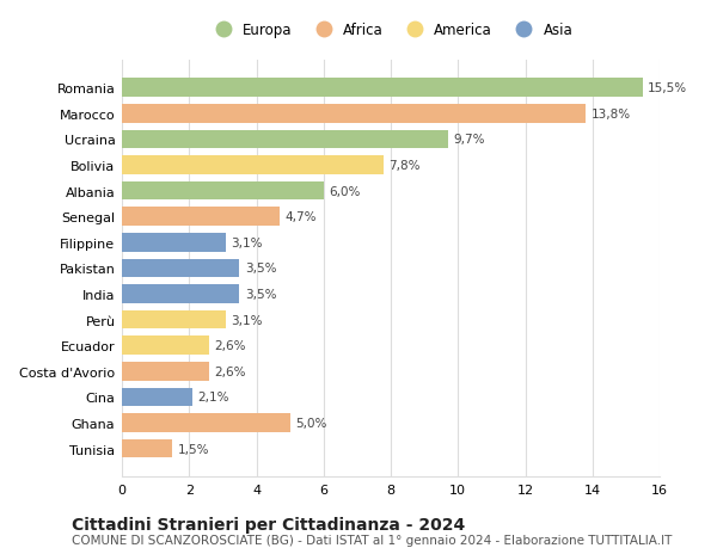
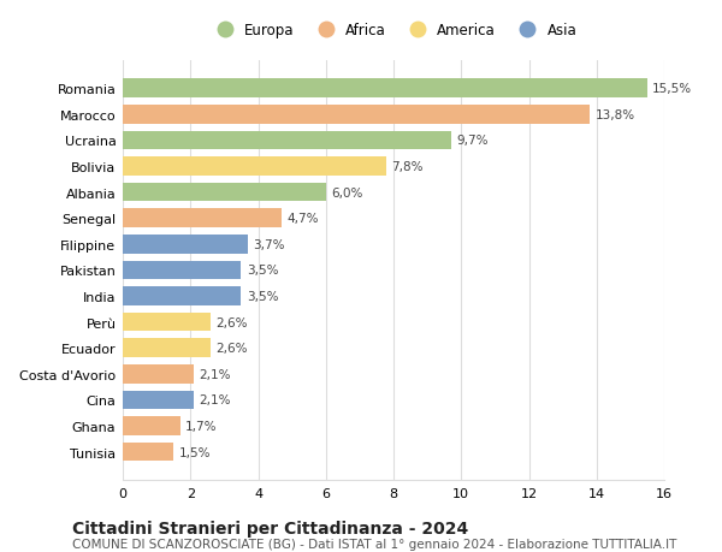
Filippine: 3,1% -> 3,7%
Perù: 3,1% -> 2,6%
Costa d'Avorio: 2,6% -> 2,1%
Ghana: 5,0% -> 1,7%
